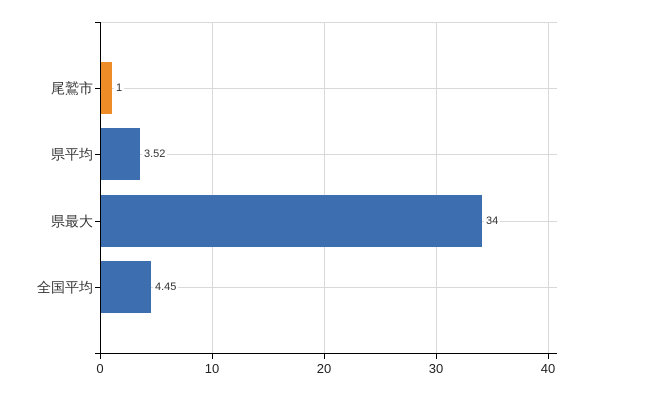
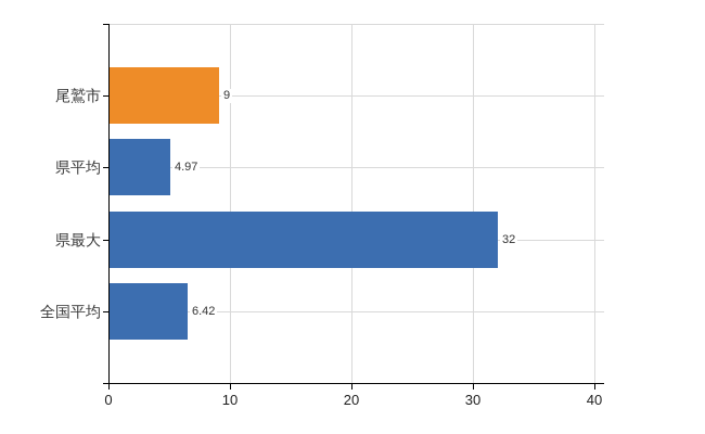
尾鷲市: 1 -> 9
県平均: 3.52 -> 4.97
県最大: 34 -> 32
全国平均: 4.45 -> 6.42
